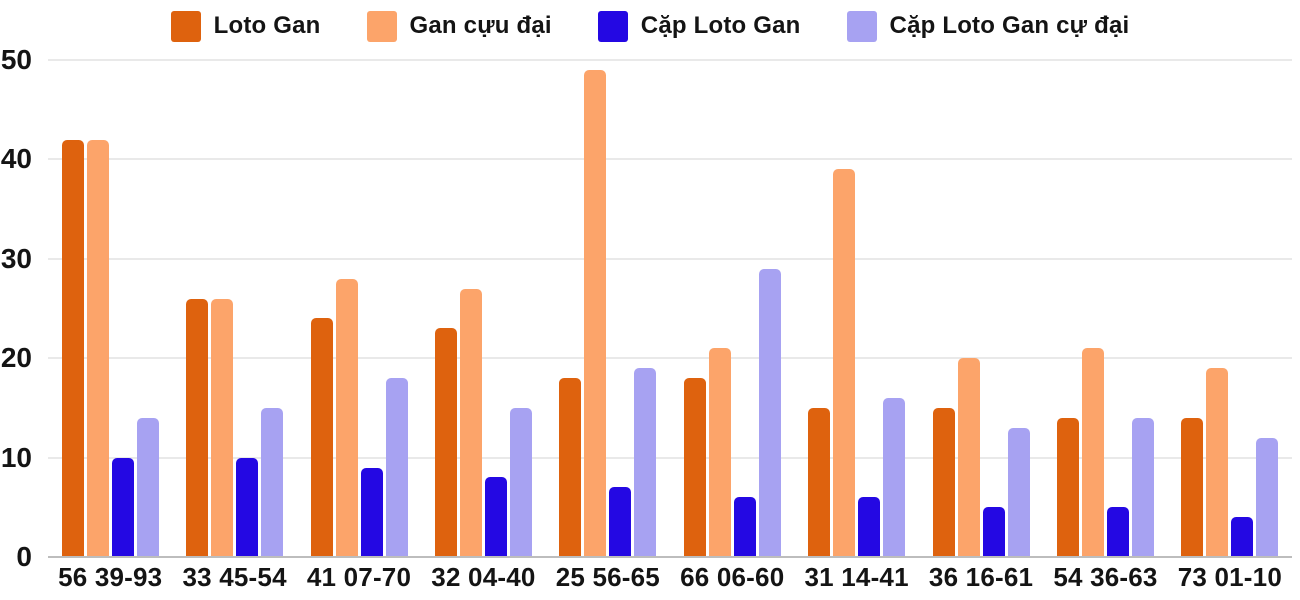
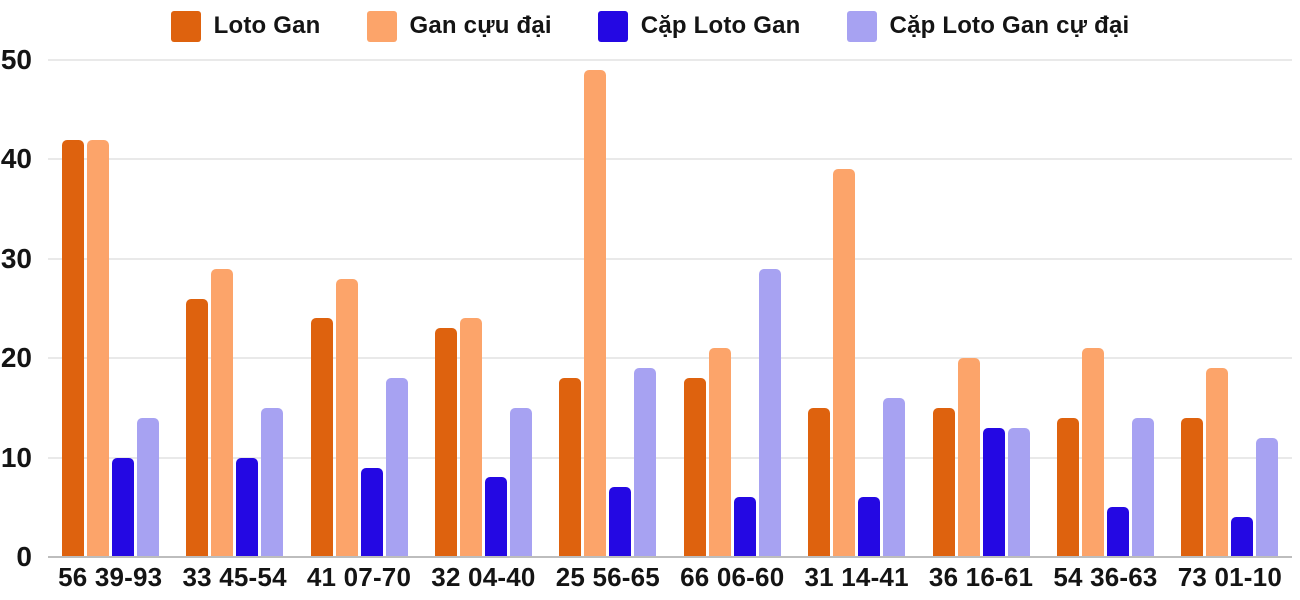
Gan cựu đại/33 45-54: 26 -> 29
Gan cựu đại/32 04-40: 27 -> 24
Cặp Loto Gan/36 16-61: 5 -> 13
